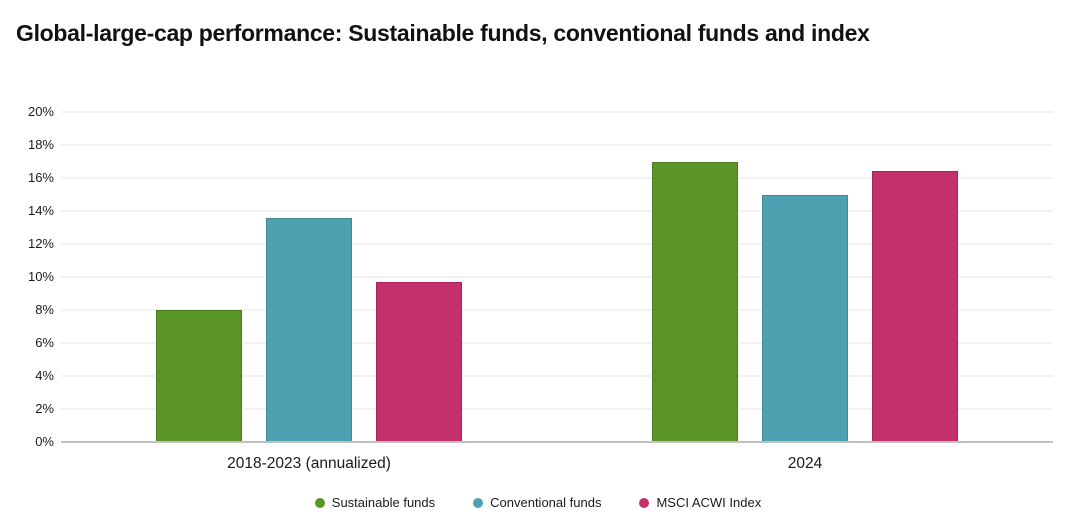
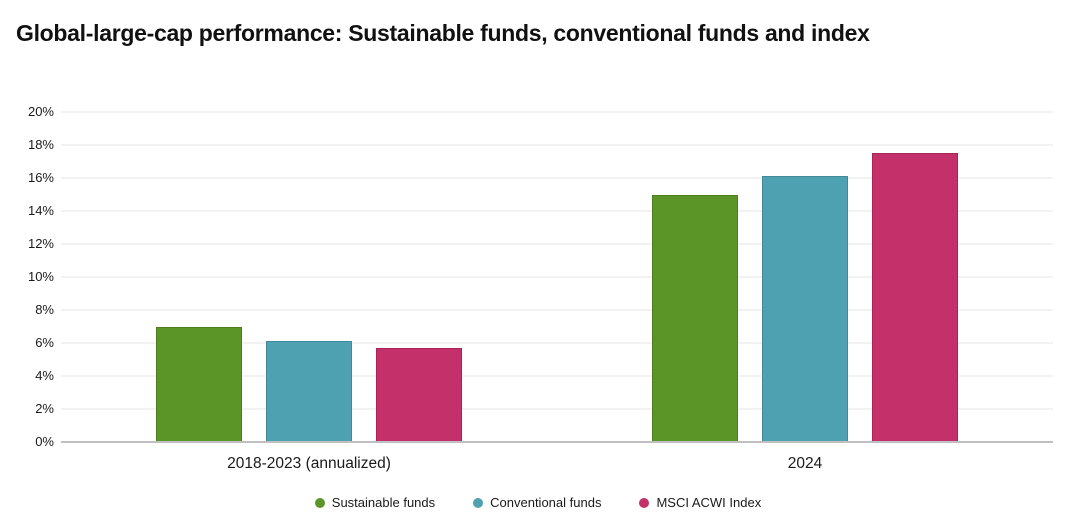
Sustainable funds/2018-2023 (annualized): 8% -> 7%
Conventional funds/2018-2023 (annualized): 13.6% -> 6.1%
MSCI ACWI Index/2018-2023 (annualized): 9.7% -> 5.7%
Sustainable funds/2024: 17% -> 15%
Conventional funds/2024: 15.0% -> 16.1%
MSCI ACWI Index/2024: 16.4% -> 17.5%
